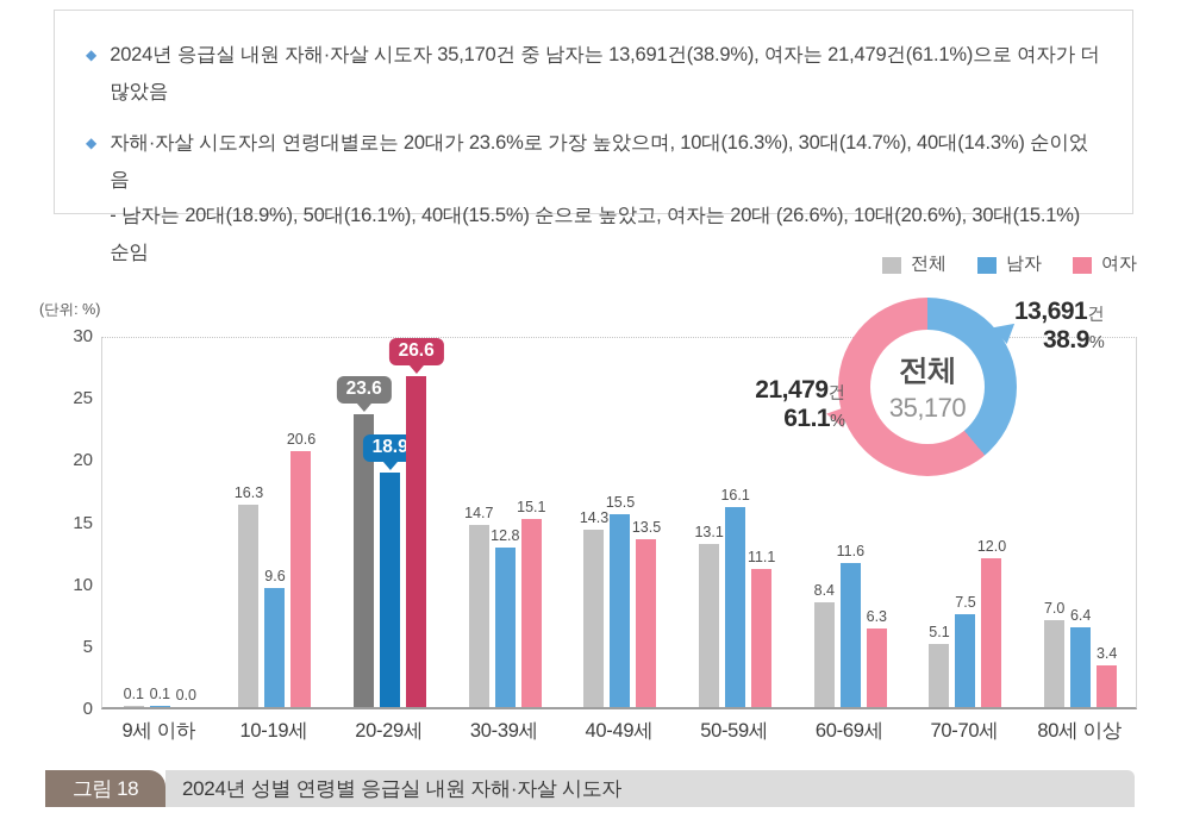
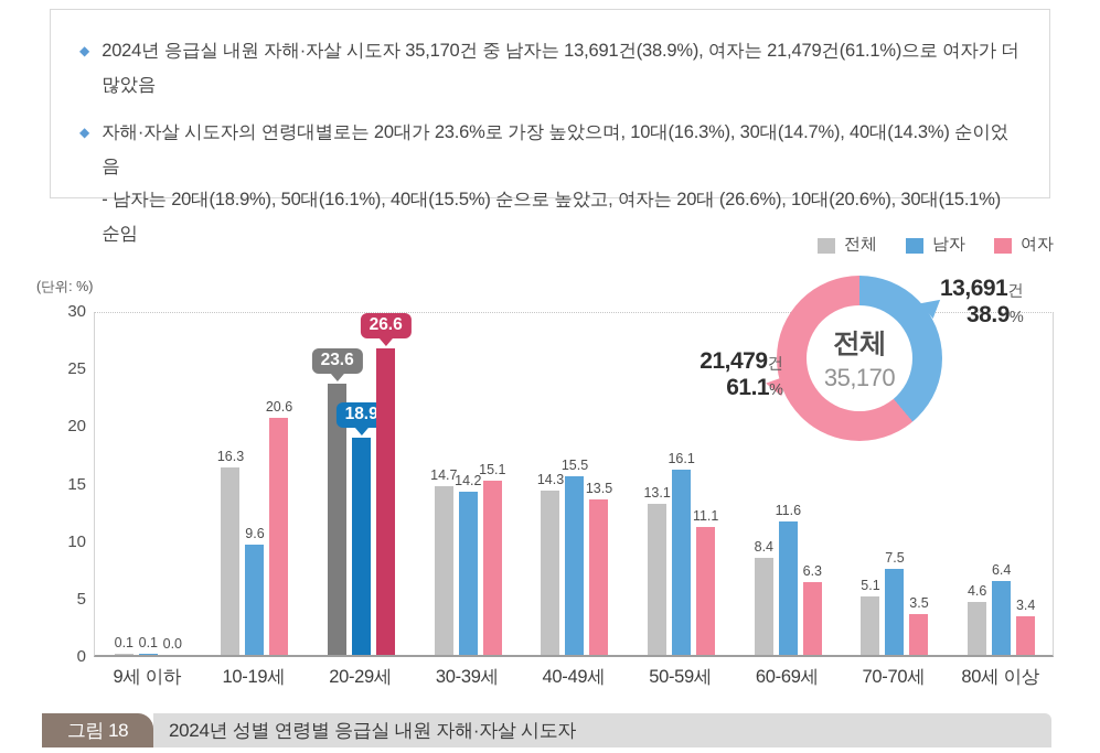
남자/30-39세: 12.8 -> 14.2
여자/70-70세: 12.0 -> 3.5
전체/80세 이상: 7.0 -> 4.6
